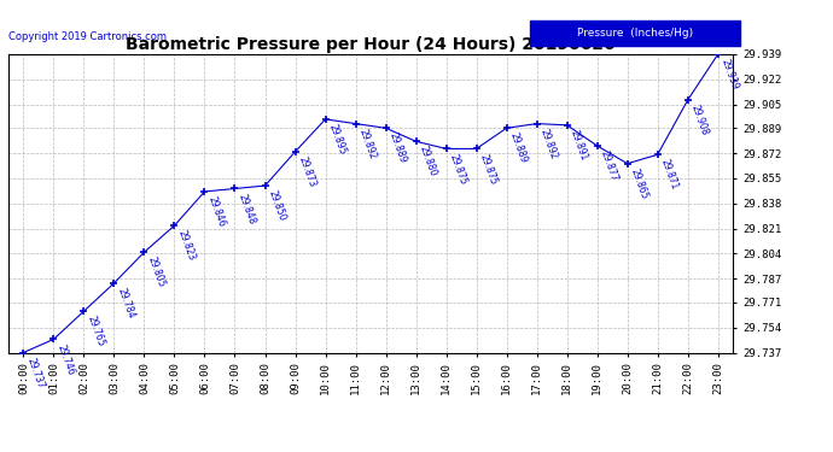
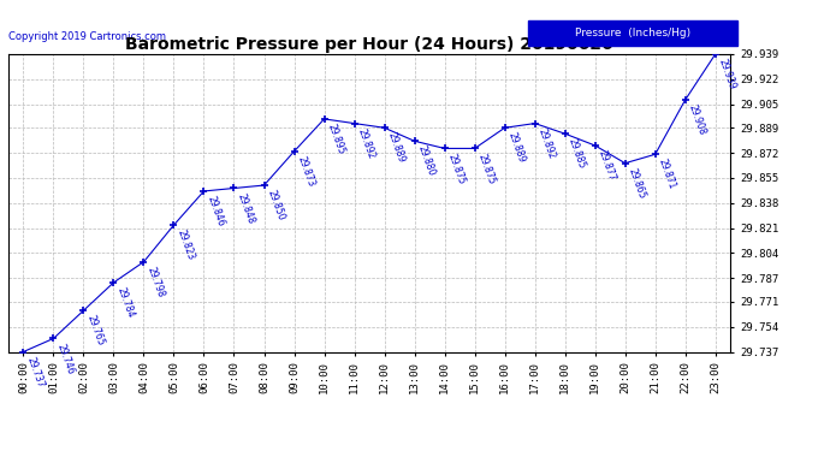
04:00: 29.805 -> 29.798
18:00: 29.891 -> 29.885
